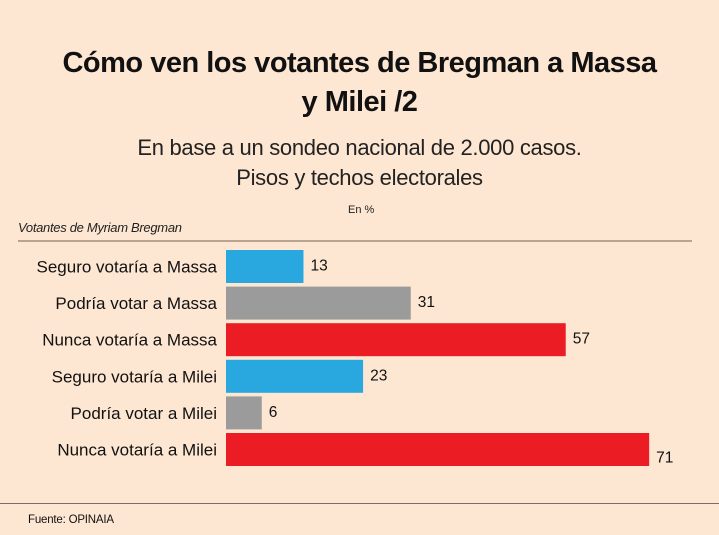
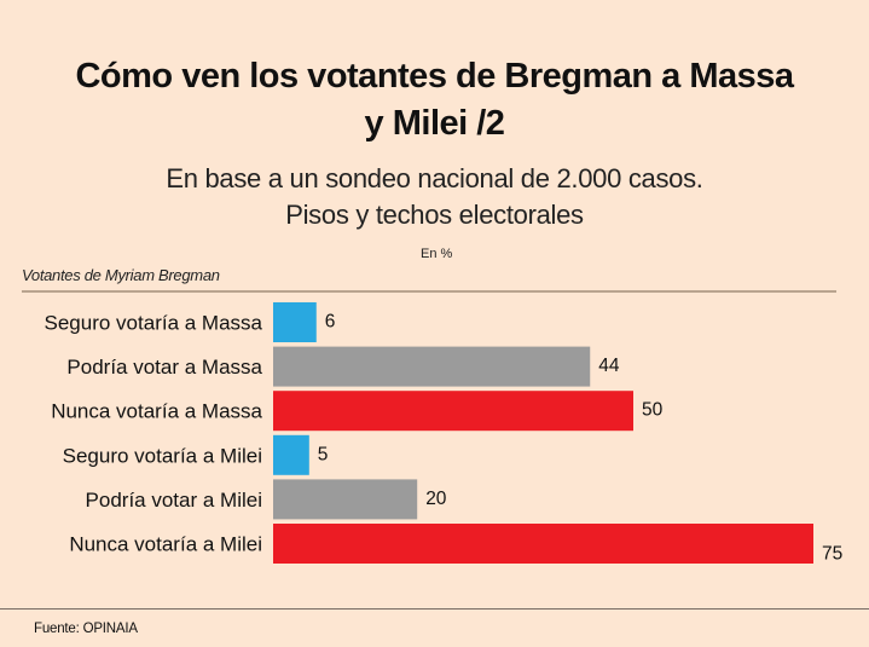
Seguro votaría a Massa: 13 -> 6
Podría votar a Massa: 31 -> 44
Nunca votaría a Massa: 57 -> 50
Seguro votaría a Milei: 23 -> 5
Podría votar a Milei: 6 -> 20
Nunca votaría a Milei: 71 -> 75
